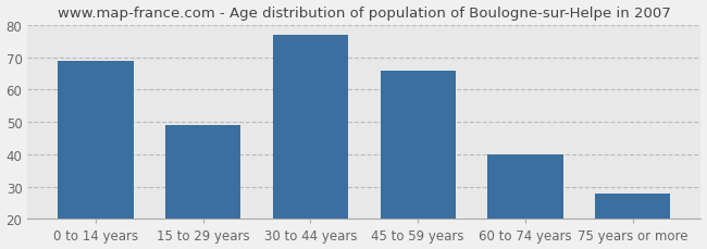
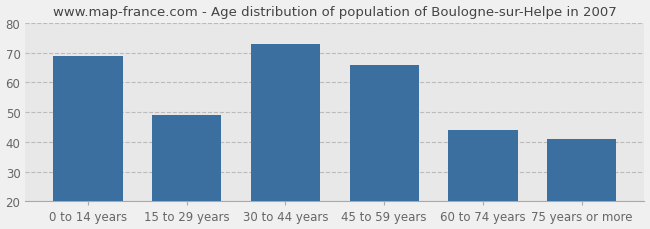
30 to 44 years: 77 -> 73
60 to 74 years: 40 -> 44
75 years or more: 28 -> 41
